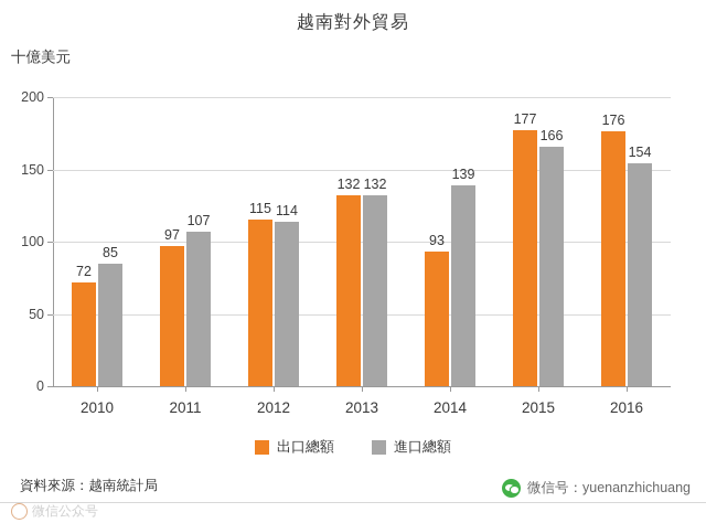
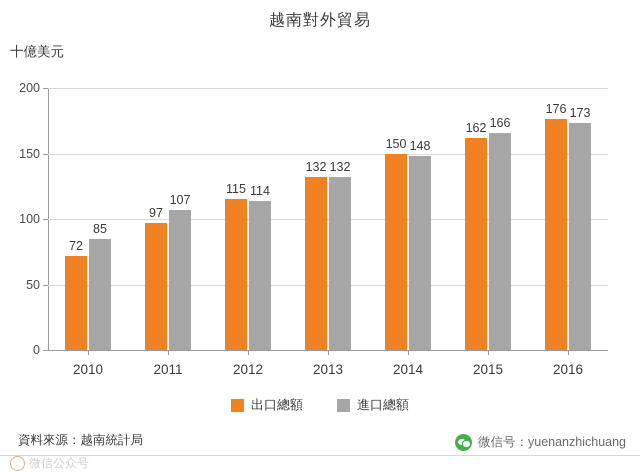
出口總額/2014: 93 -> 150
進口總額/2014: 139 -> 148
出口總額/2015: 177 -> 162
進口總額/2016: 154 -> 173
